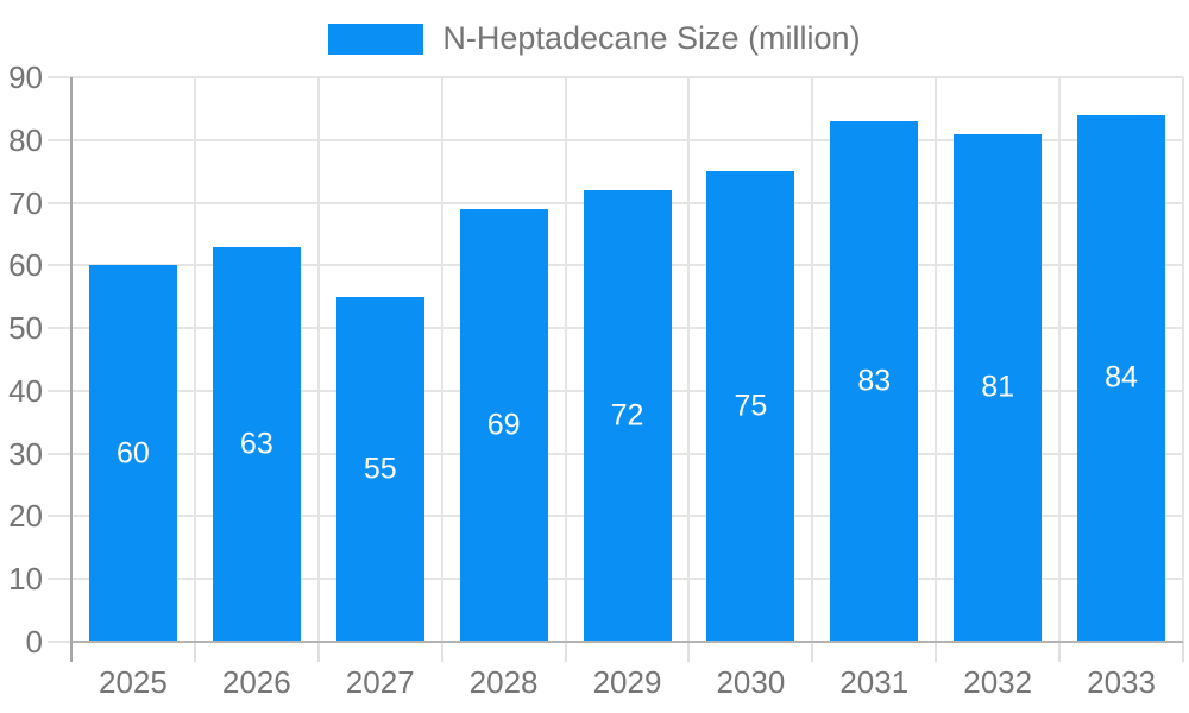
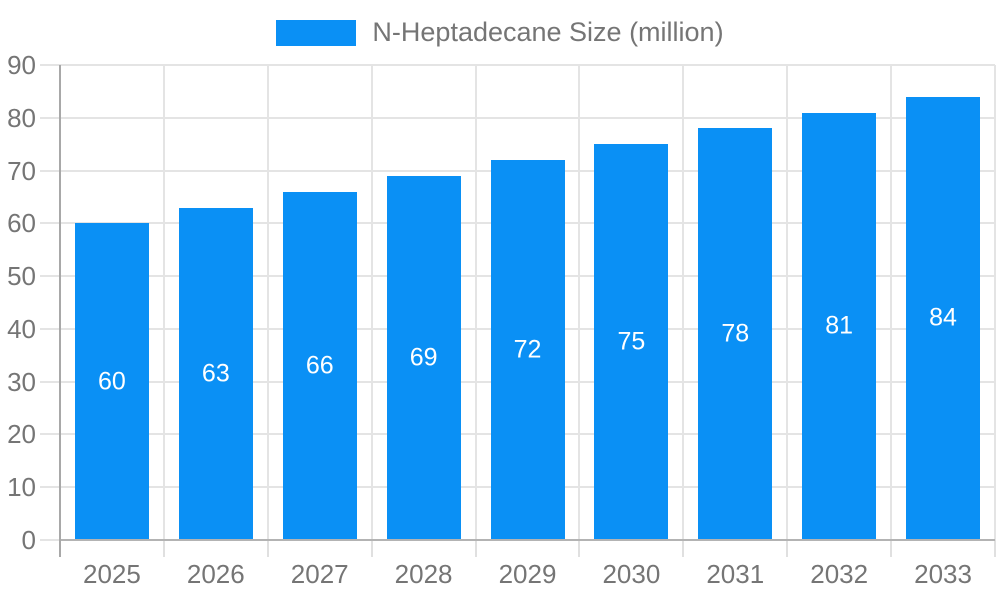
2027: 55 -> 66
2031: 83 -> 78
